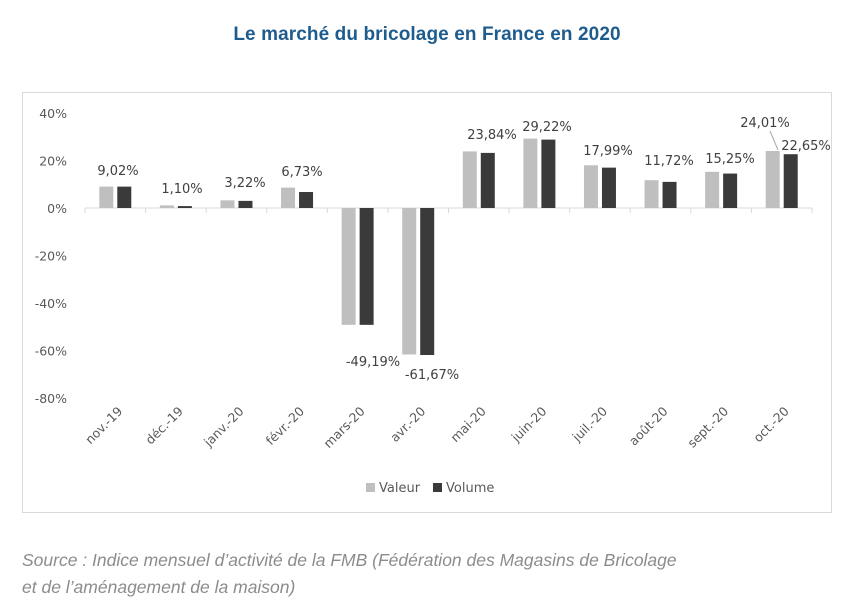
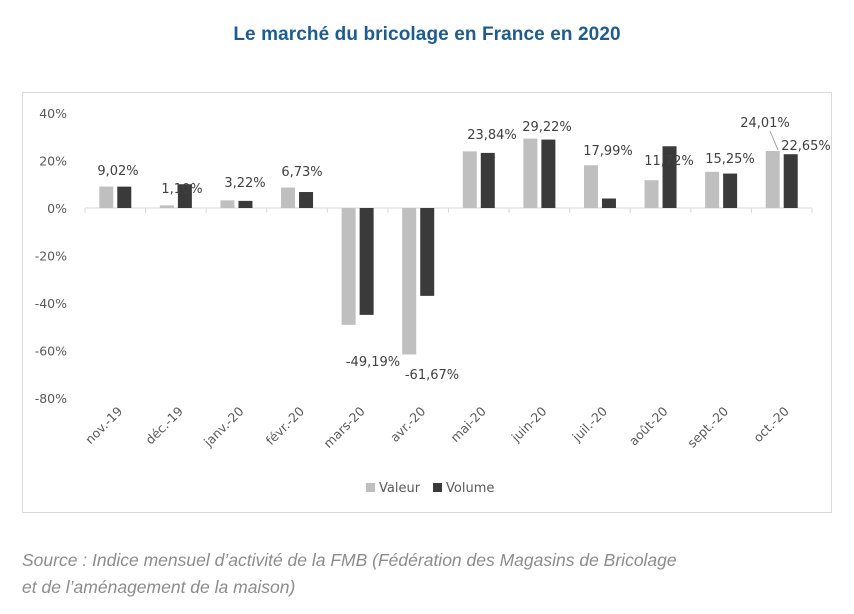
Volume/déc.-19: 1% -> 10%
Volume/mars-20: -49% -> -45%
Volume/avr.-20: -62% -> -37%
Volume/juil.-20: 17% -> 4%
Volume/août-20: 11% -> 26%
